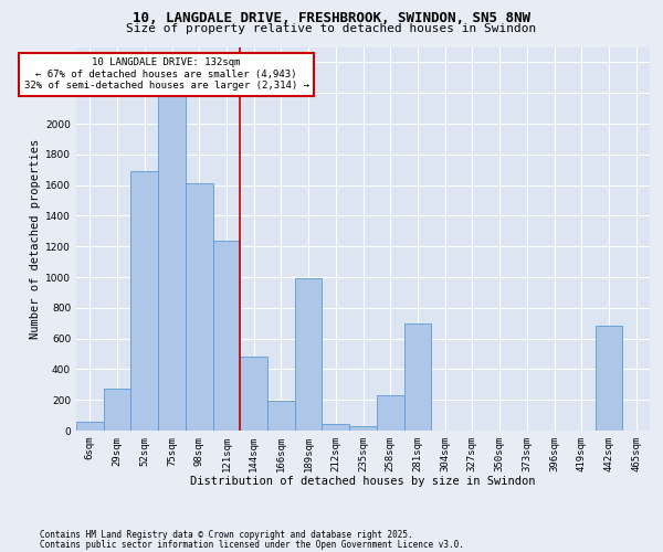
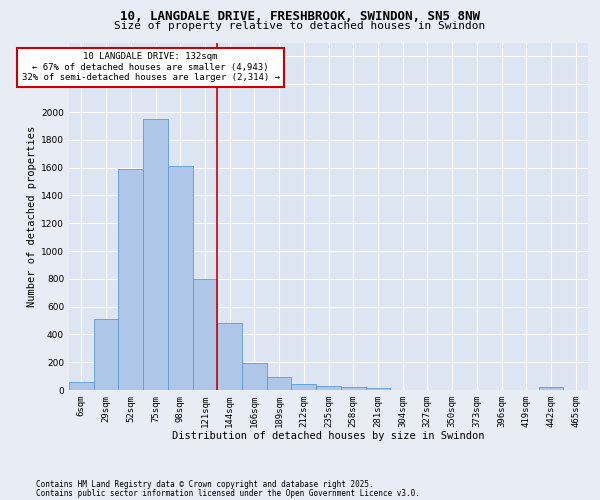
29sqm: 270 -> 510
52sqm: 1690 -> 1590
75sqm: 2180 -> 1950
121sqm: 1240 -> 800
189sqm: 990 -> 90
258sqm: 230 -> 20
281sqm: 700 -> 10
442sqm: 680 -> 20
